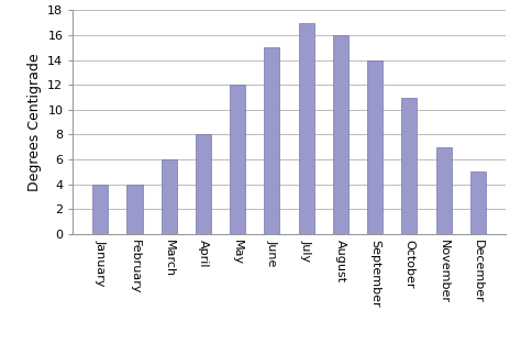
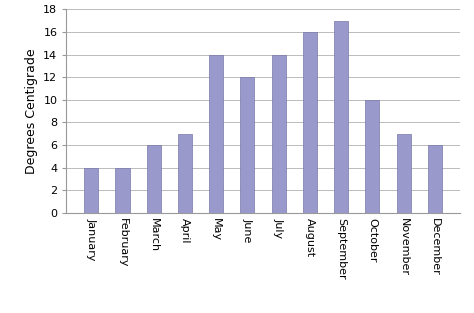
April: 8 -> 7
May: 12 -> 14
June: 15 -> 12
July: 17 -> 14
September: 14 -> 17
October: 11 -> 10
December: 5 -> 6
